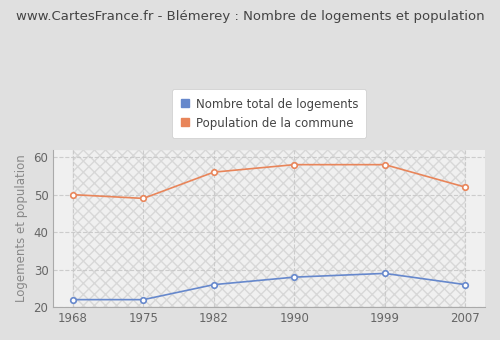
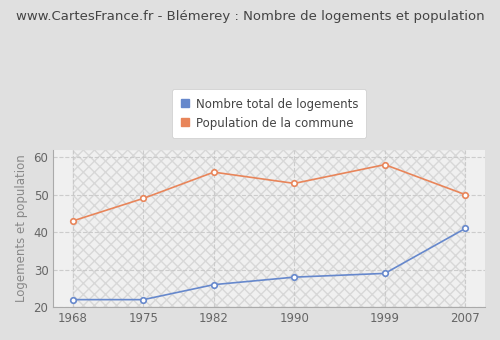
Population de la commune/1968: 50 -> 43
Population de la commune/1990: 58 -> 53
Nombre total de logements/2007: 26 -> 41
Population de la commune/2007: 52 -> 50
